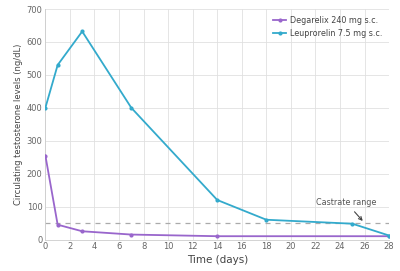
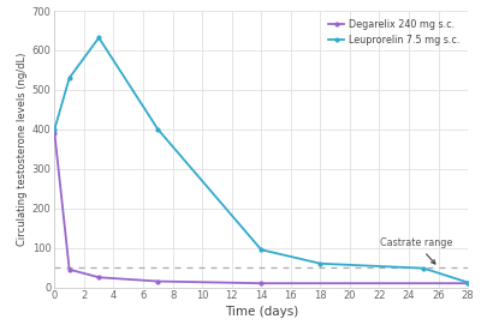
Degarelix 240 mg s.c./0: 255 -> 390
Leuprorelin 7.5 mg s.c./14: 120 -> 95
